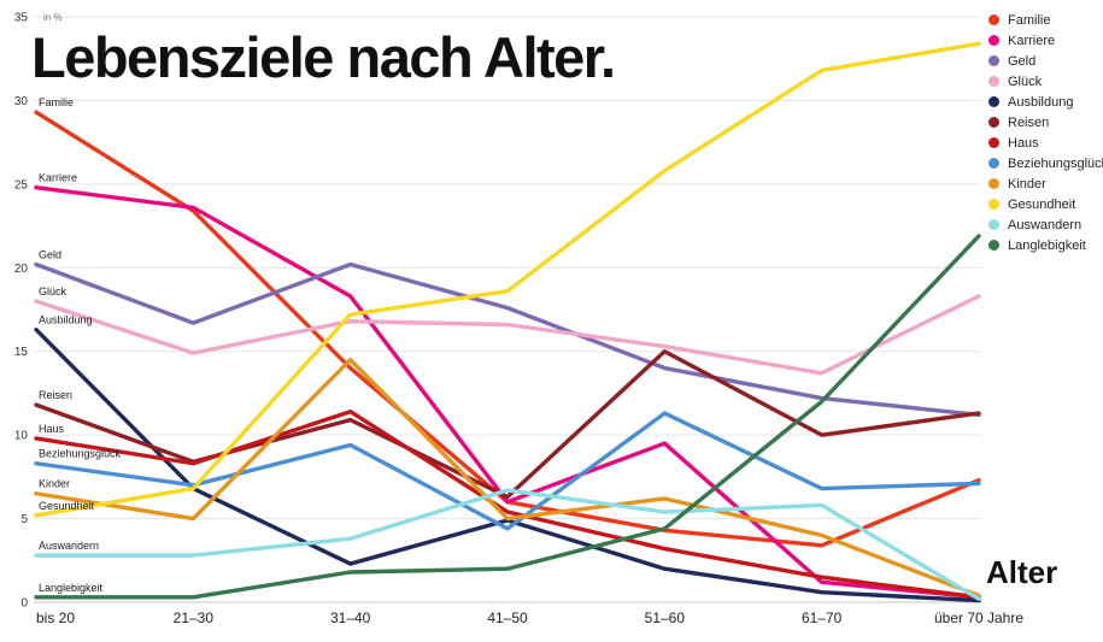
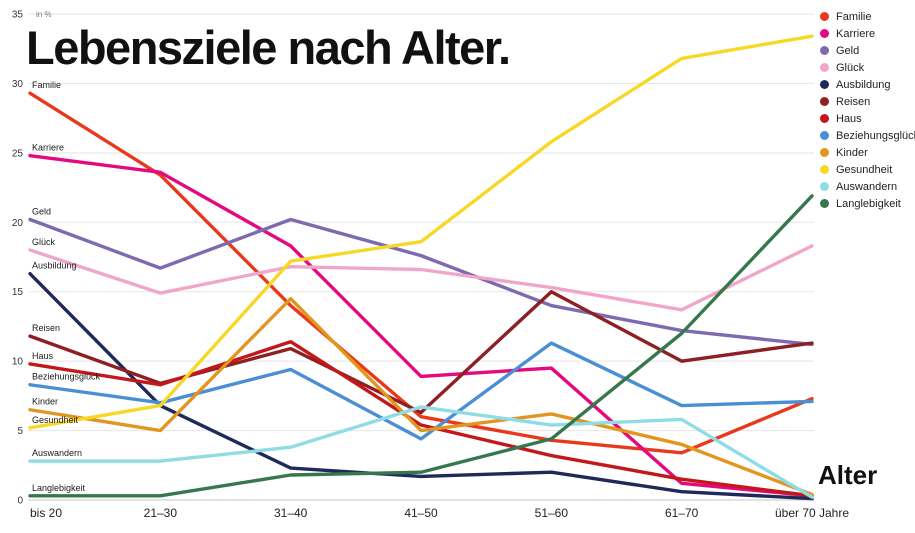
Karriere/41–50: 6.0 -> 8.9
Ausbildung/41–50: 4.9 -> 1.7
